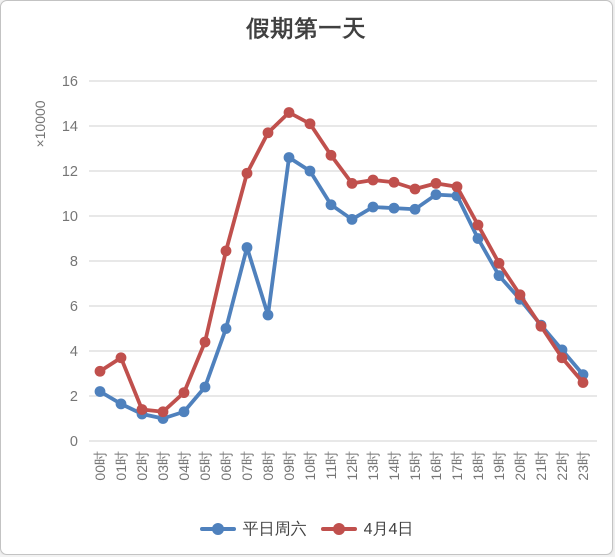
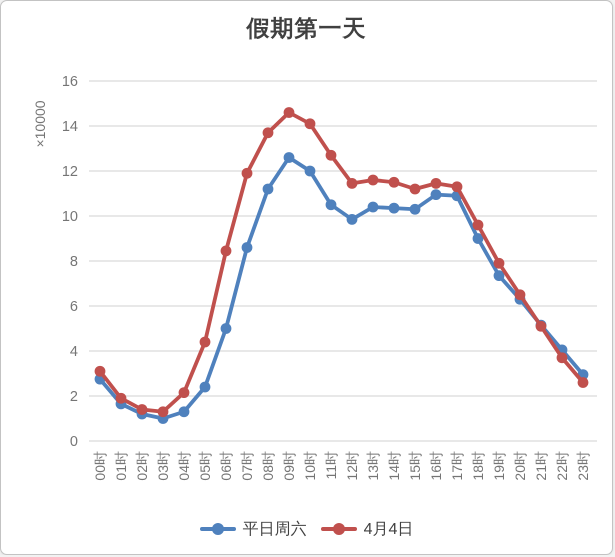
平日周六/00时: 2.2 -> 2.8
4月4日/01时: 3.7 -> 1.9
平日周六/08时: 5.6 -> 11.2
